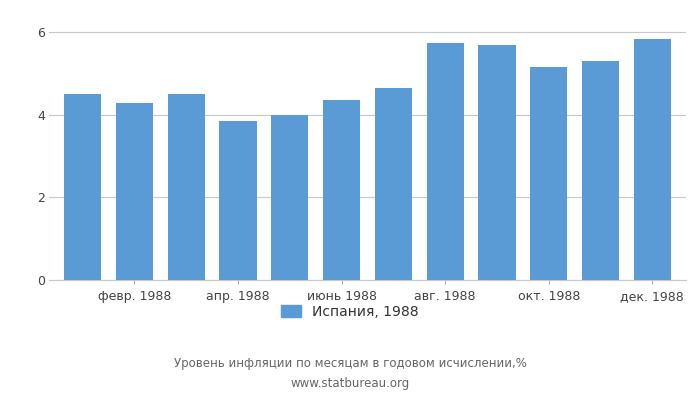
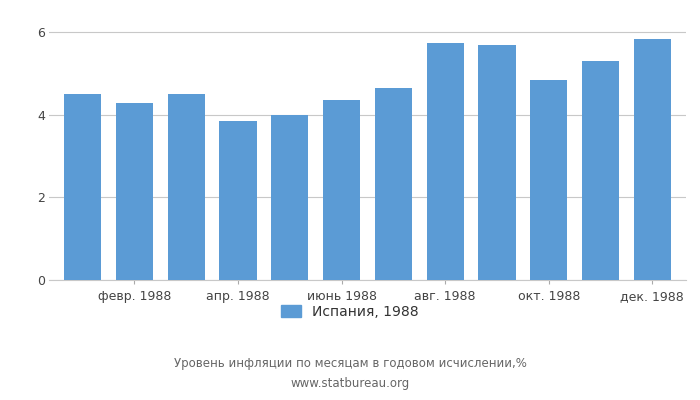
окт. 1988: 5.15 -> 4.85
